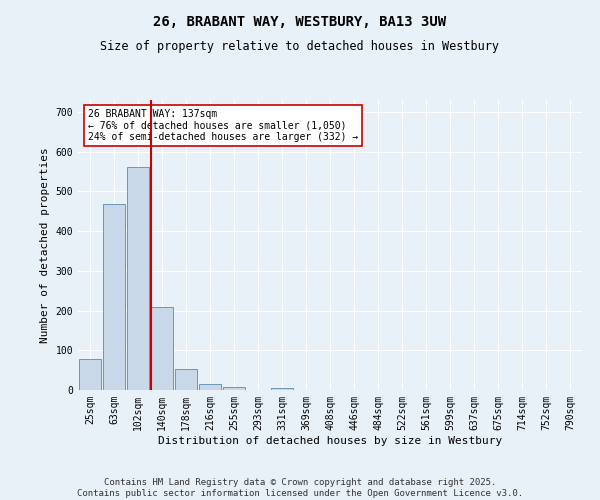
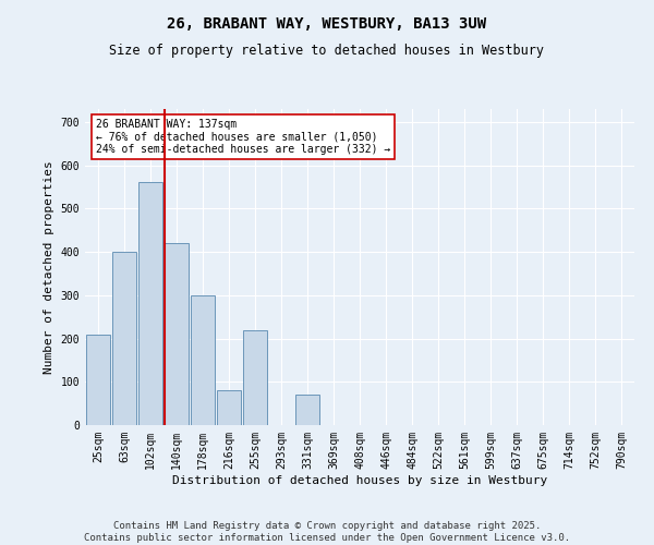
25sqm: 78 -> 210
63sqm: 468 -> 400
140sqm: 208 -> 420
178sqm: 54 -> 300
216sqm: 14 -> 80
255sqm: 7 -> 220
331sqm: 5 -> 70
